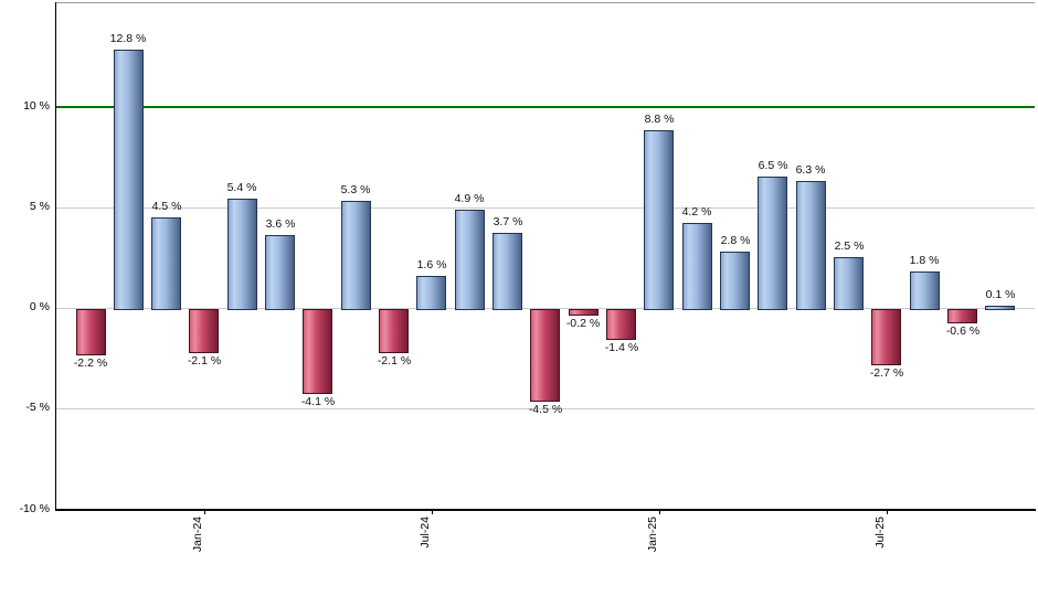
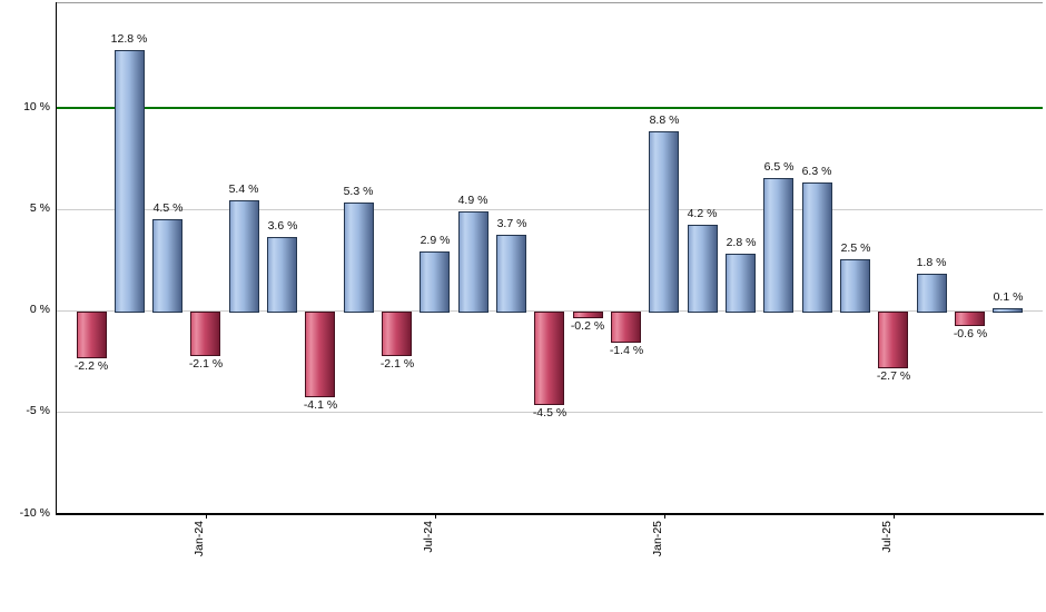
Jul-24: 1.6 -> 2.9
